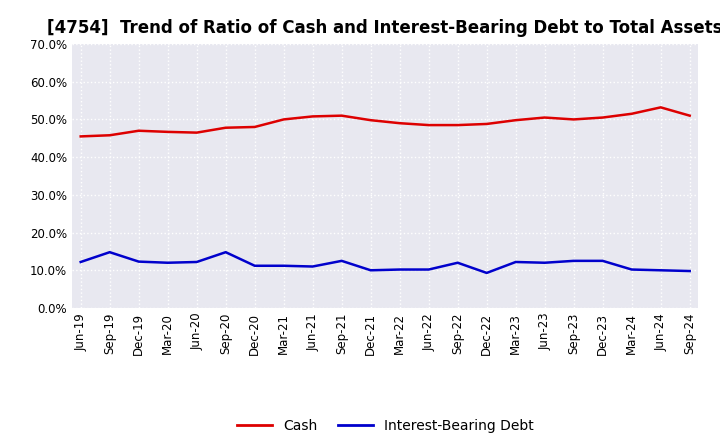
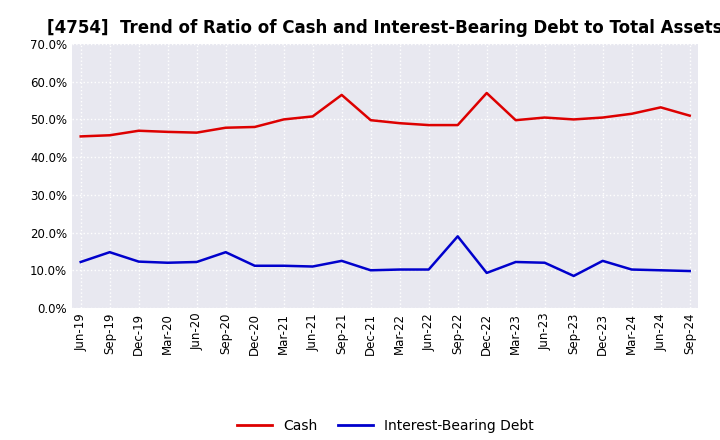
Cash/Sep-21: 51.0% -> 56.5%
Interest-Bearing Debt/Sep-22: 12.0% -> 19.0%
Cash/Dec-22: 48.8% -> 57.0%
Interest-Bearing Debt/Sep-23: 12.5% -> 8.5%
